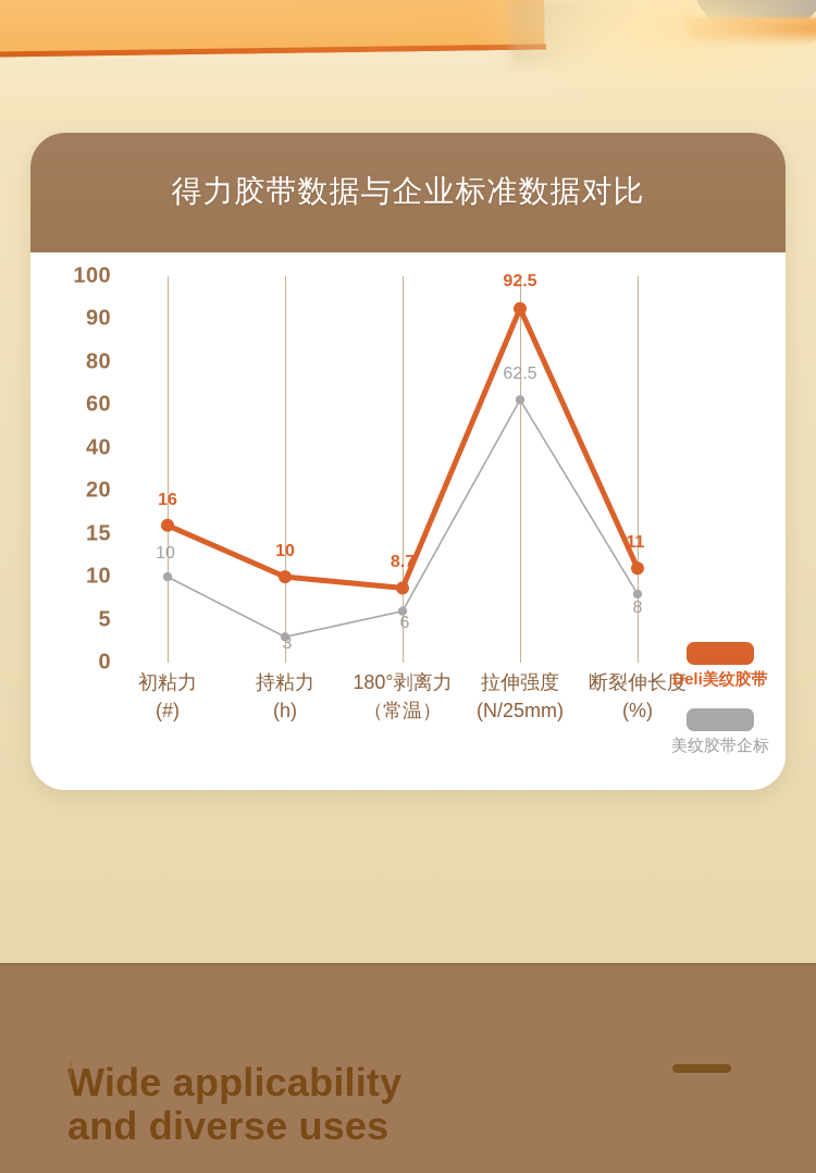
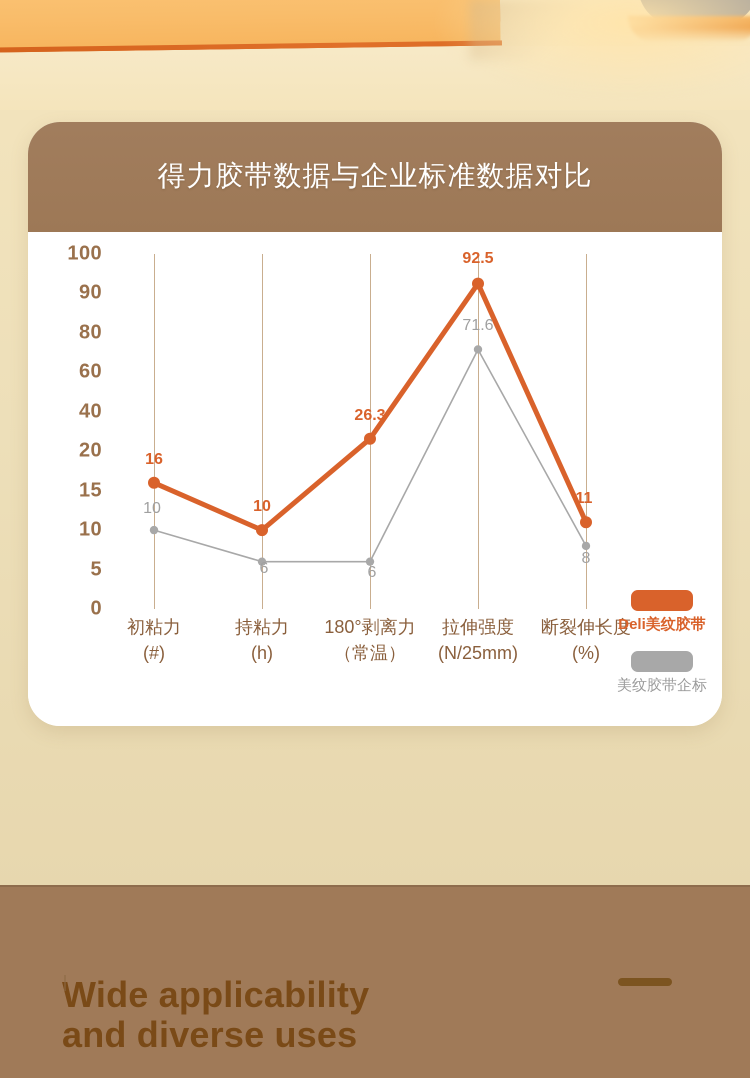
美纹胶带企标/持粘力: 3 -> 6
Deli美纹胶带/180°剥离力: 8.7 -> 26.3
美纹胶带企标/拉伸强度: 62.5 -> 71.6
